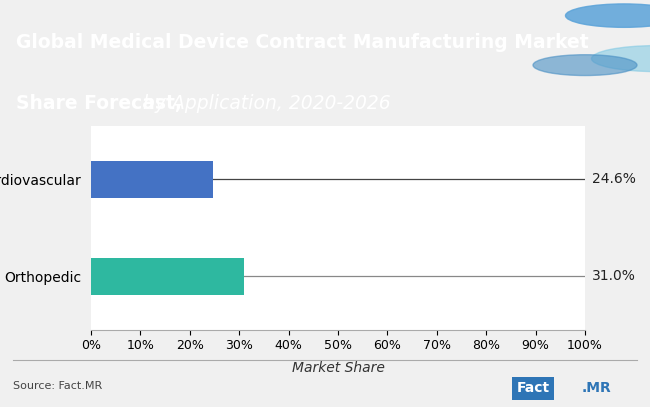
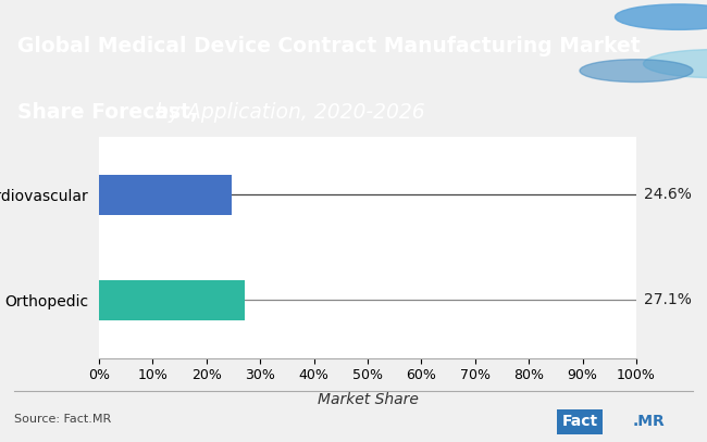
Orthopedic: 31.0% -> 27.1%
